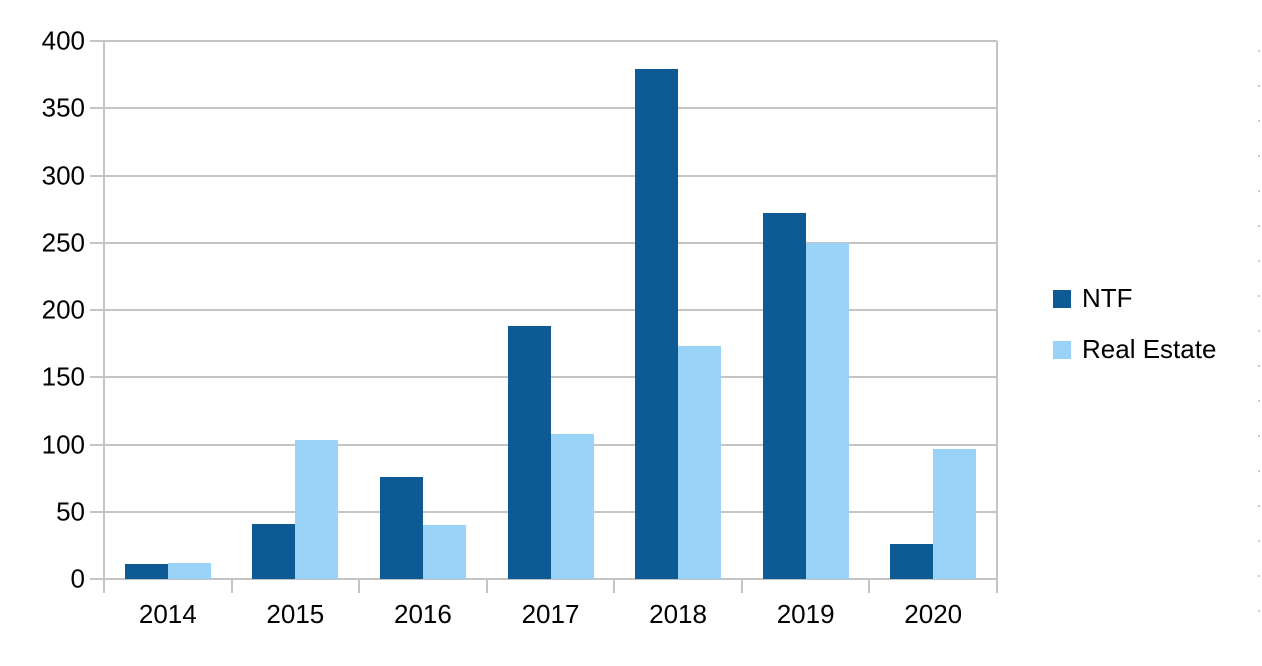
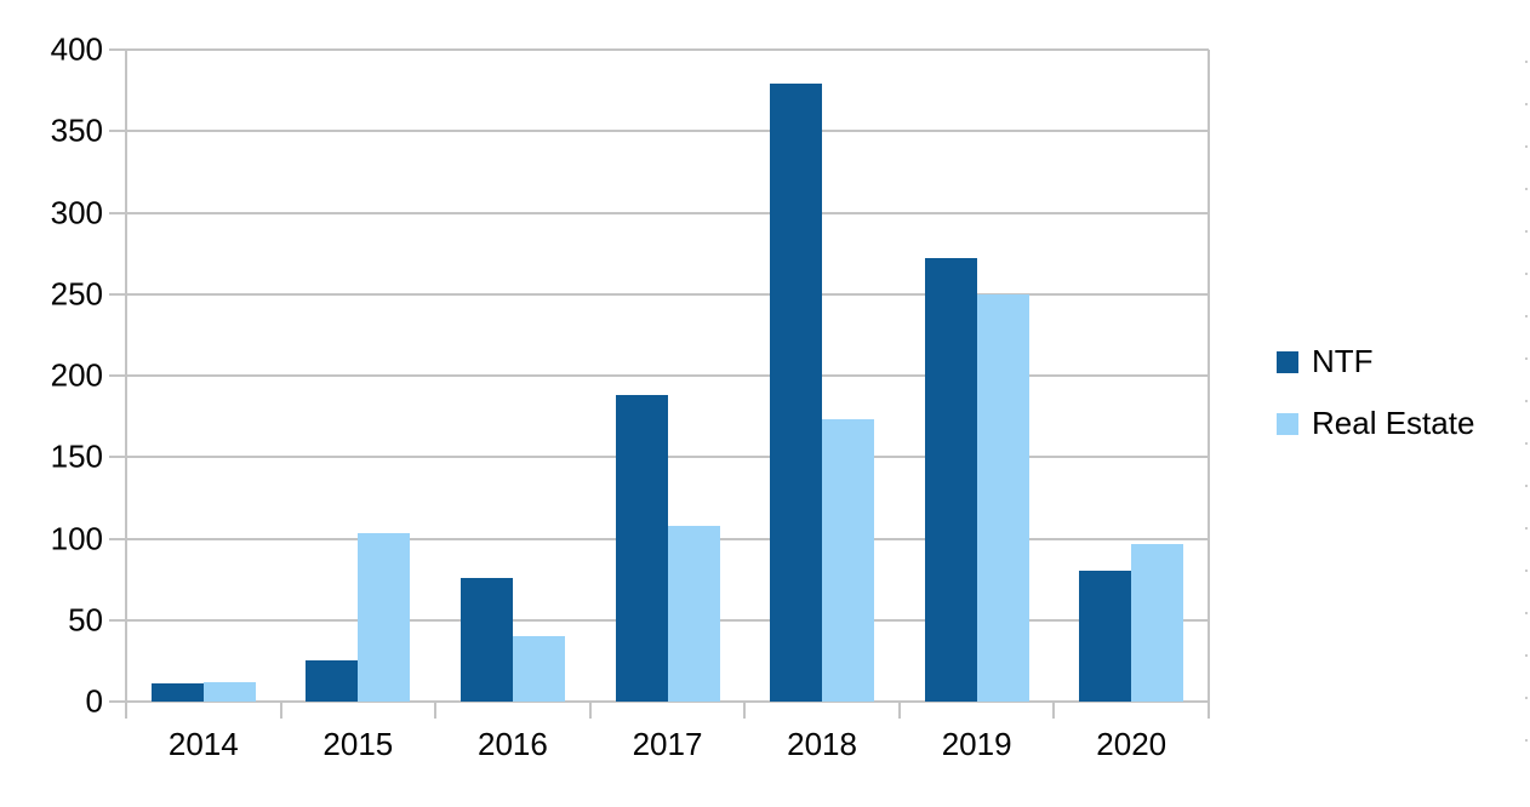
NTF/2015: 41 -> 25
NTF/2020: 26 -> 80
